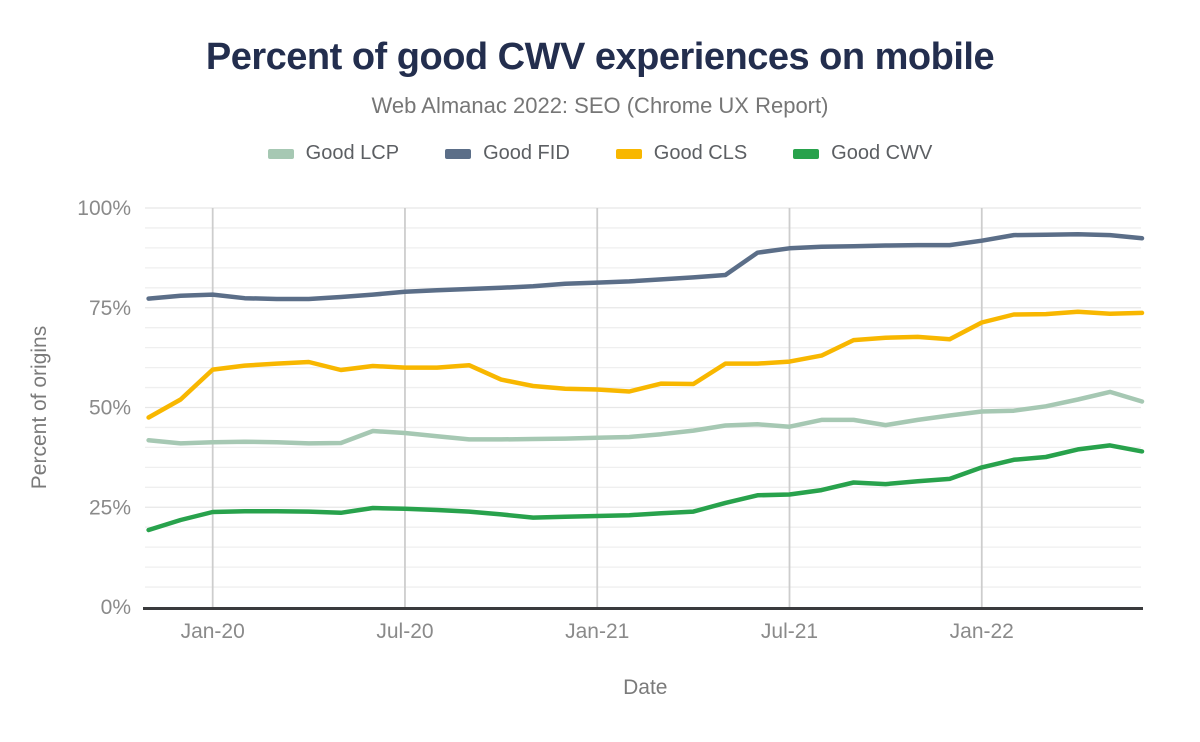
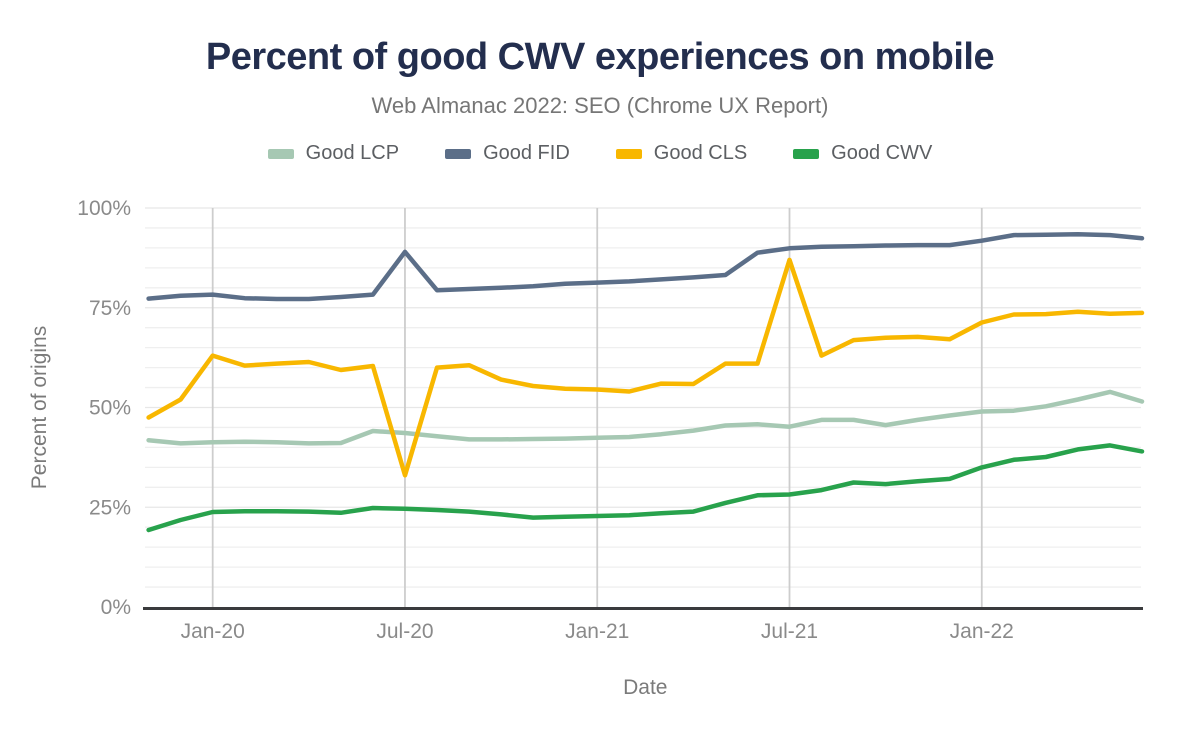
Good CLS/Jan-20: 60% -> 63%
Good FID/Jul-20: 79% -> 89%
Good CLS/Jul-20: 60% -> 33%
Good CLS/Jul-21: 62% -> 87%
